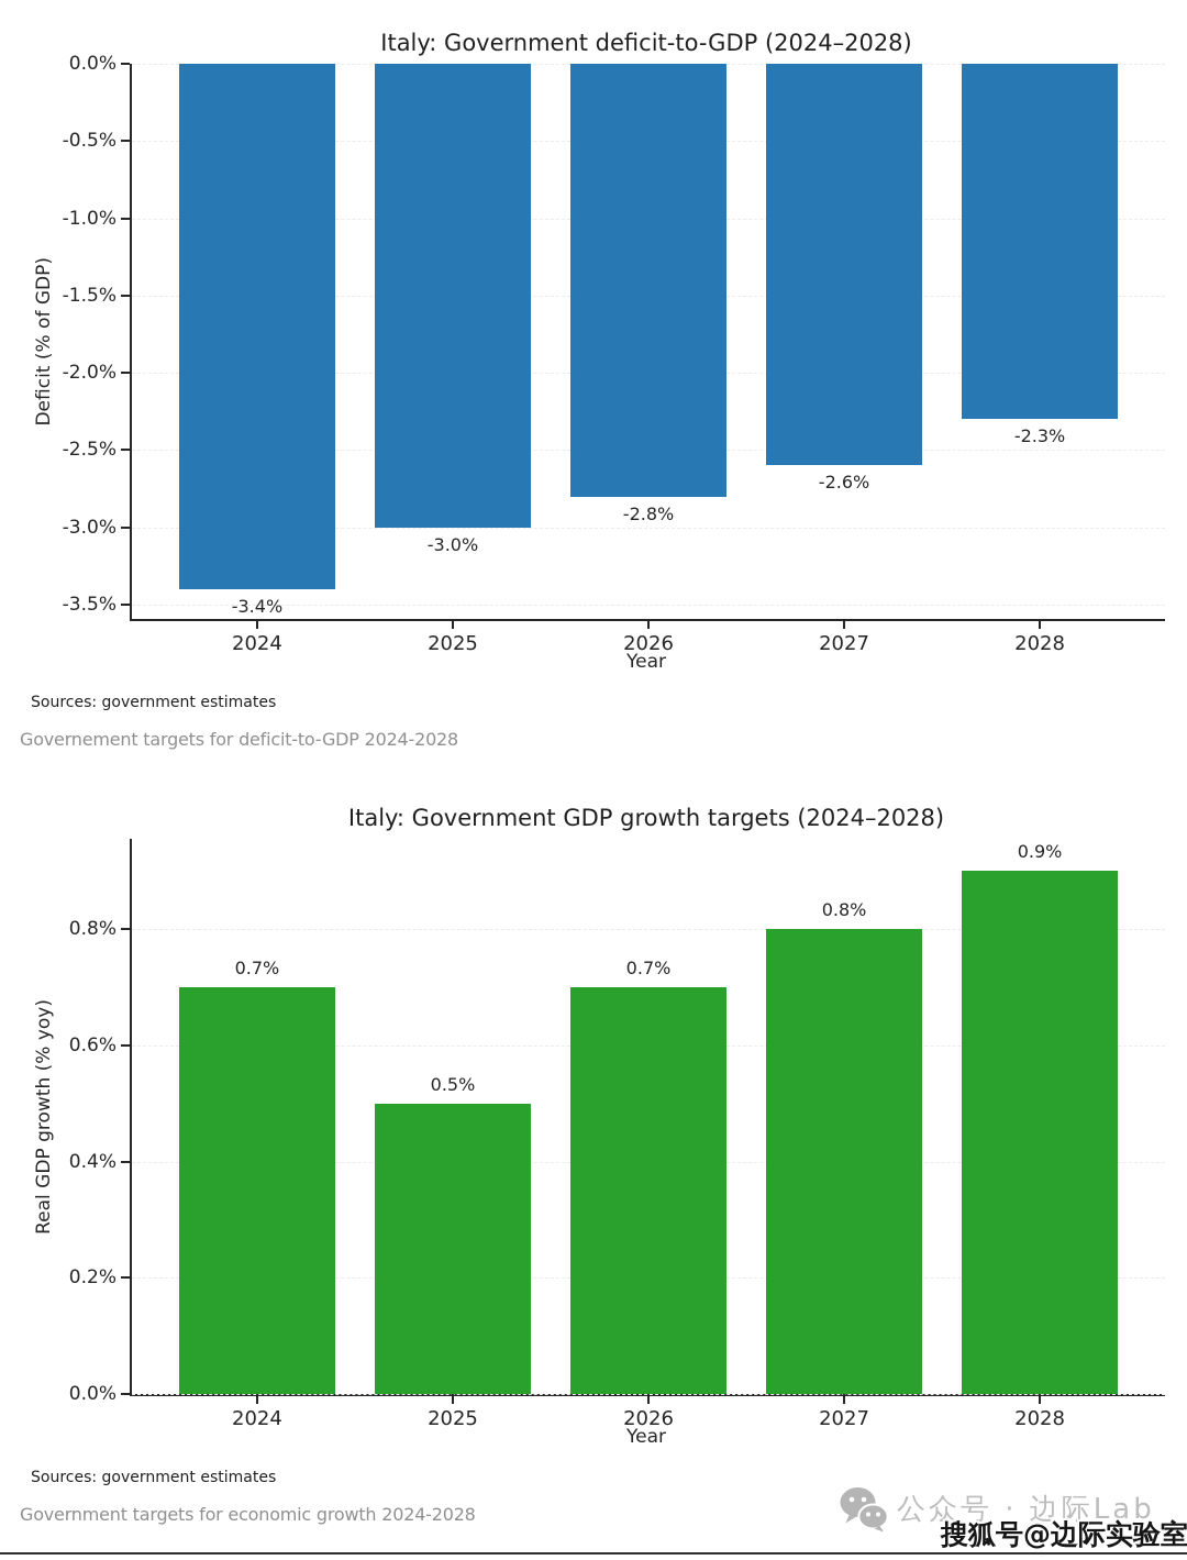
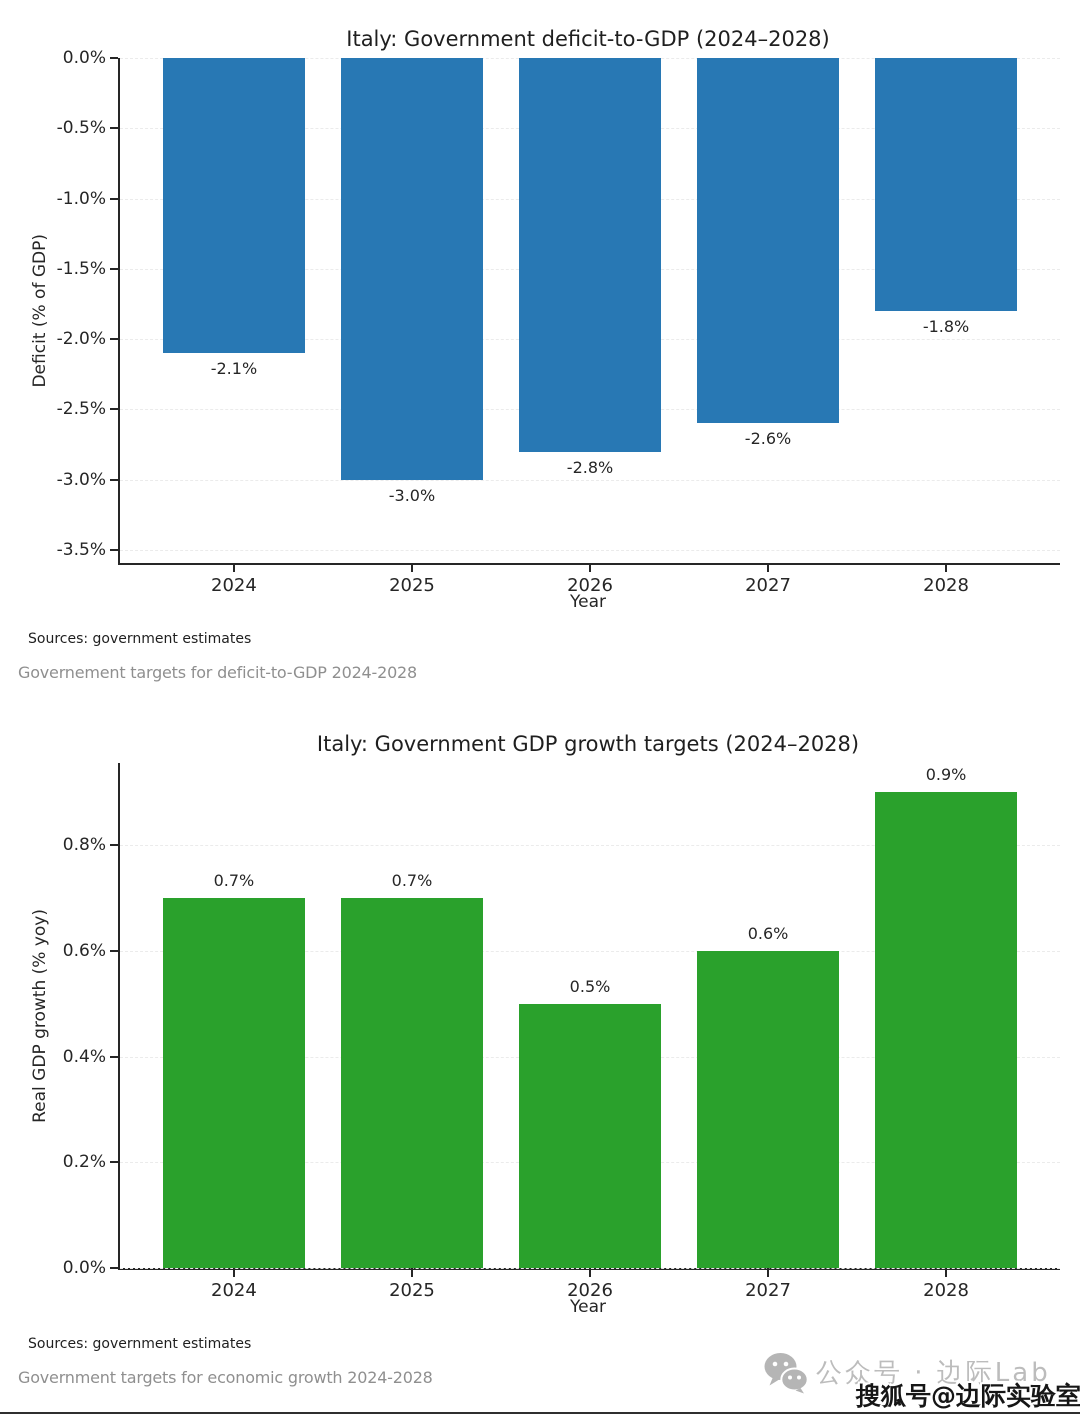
Italy: Government deficit-to-GDP (2024–2028)/2024: -3.4% -> -2.1%
Italy: Government deficit-to-GDP (2024–2028)/2028: -2.3% -> -1.8%
Italy: Government GDP growth targets (2024–2028)/2025: 0.5% -> 0.7%
Italy: Government GDP growth targets (2024–2028)/2026: 0.7% -> 0.5%
Italy: Government GDP growth targets (2024–2028)/2027: 0.8% -> 0.6%
